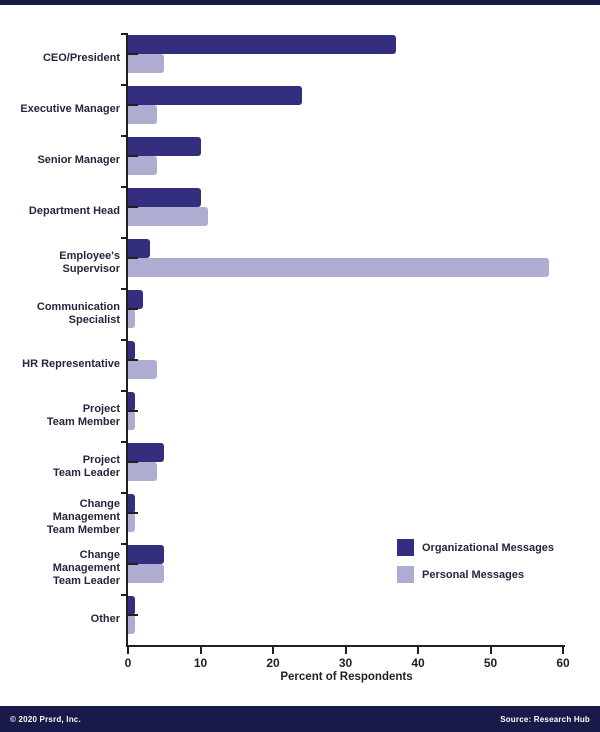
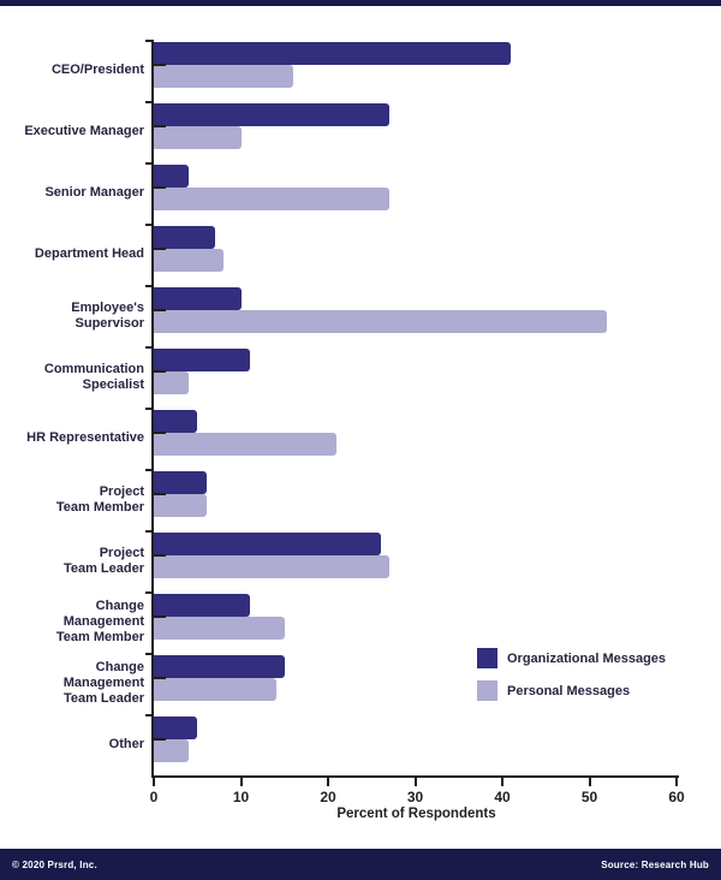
Organizational Messages/CEO/President: 37 -> 41
Personal Messages/CEO/President: 5 -> 16
Organizational Messages/Executive Manager: 24 -> 27
Personal Messages/Executive Manager: 4 -> 10
Organizational Messages/Senior Manager: 10 -> 4
Personal Messages/Senior Manager: 4 -> 27
Organizational Messages/Department Head: 10 -> 7
Personal Messages/Department Head: 11 -> 8
Organizational Messages/Employee's Supervisor: 3 -> 10
Personal Messages/Employee's Supervisor: 58 -> 52
Organizational Messages/Communication Specialist: 2 -> 11
Personal Messages/Communication Specialist: 1 -> 4
Organizational Messages/HR Representative: 1 -> 5
Personal Messages/HR Representative: 4 -> 21
Organizational Messages/Project Team Member: 1 -> 6
Personal Messages/Project Team Member: 1 -> 6
Organizational Messages/Project Team Leader: 5 -> 26
Personal Messages/Project Team Leader: 4 -> 27
Organizational Messages/Change Management Team Member: 1 -> 11
Personal Messages/Change Management Team Member: 1 -> 15
Organizational Messages/Change Management Team Leader: 5 -> 15
Personal Messages/Change Management Team Leader: 5 -> 14
Organizational Messages/Other: 1 -> 5
Personal Messages/Other: 1 -> 4
